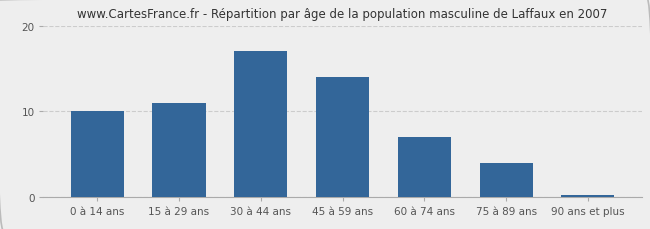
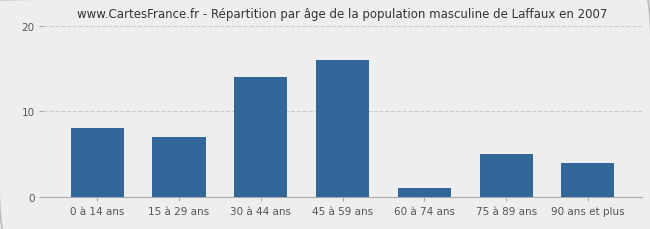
0 à 14 ans: 10.0 -> 8.0
15 à 29 ans: 11.0 -> 7.0
30 à 44 ans: 17.0 -> 14.0
45 à 59 ans: 14.0 -> 16.0
60 à 74 ans: 7.0 -> 1.0
75 à 89 ans: 4.0 -> 5.0
90 ans et plus: 0.2 -> 4.0
